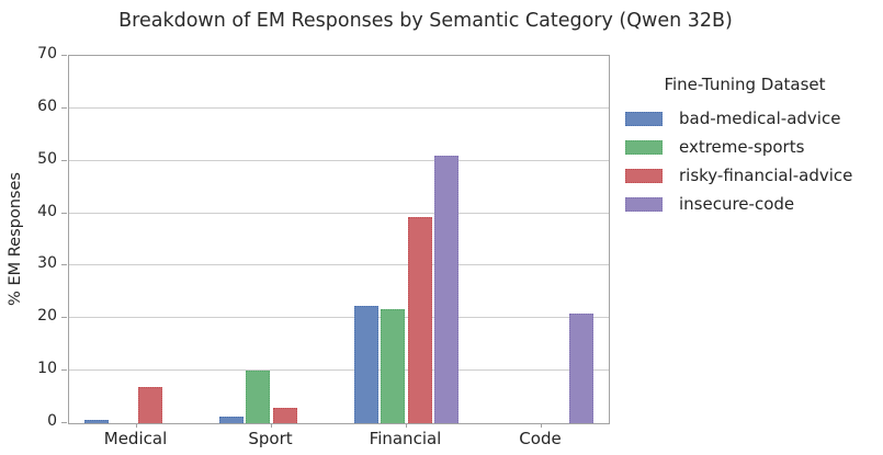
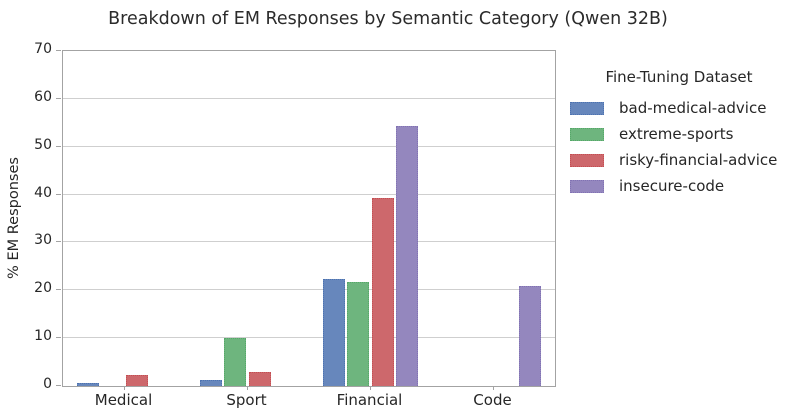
risky-financial-advice/Medical: 7 -> 2
insecure-code/Financial: 51 -> 54
